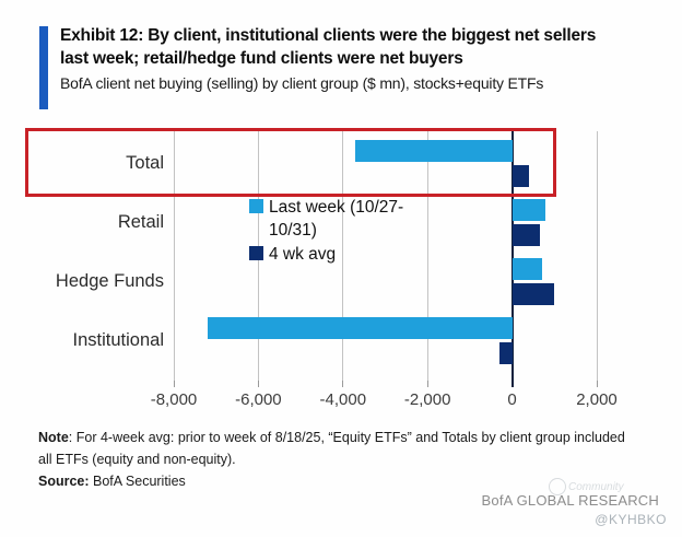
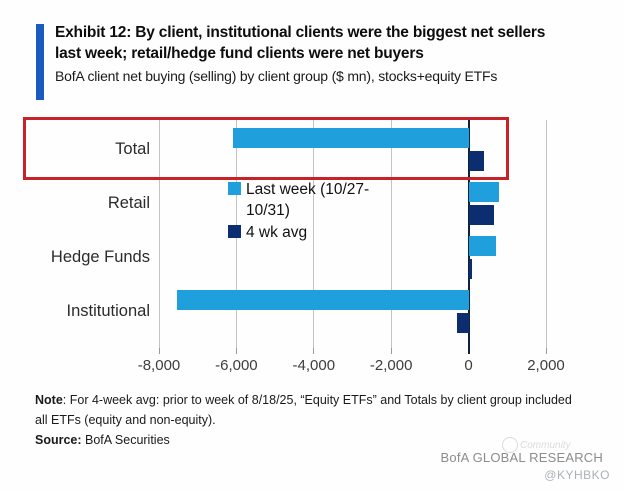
Last week (10/27-10/31)/Total: -3700 -> -6100
4 wk avg/Hedge Funds: 1000 -> 100
Last week (10/27-10/31)/Institutional: -7200 -> -7500
